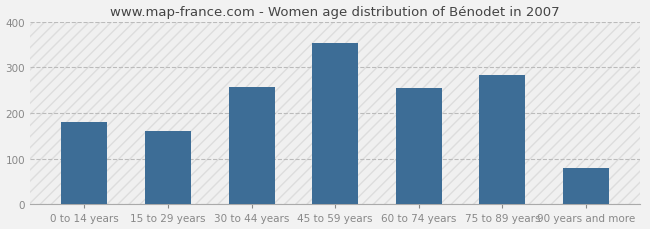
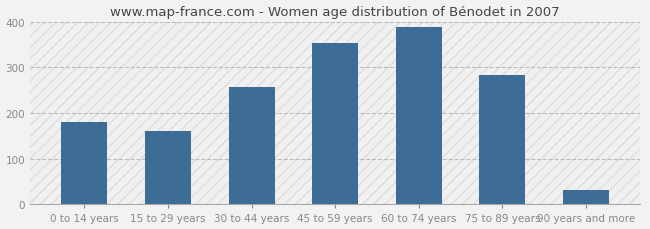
60 to 74 years: 255 -> 388
90 years and more: 80 -> 31
